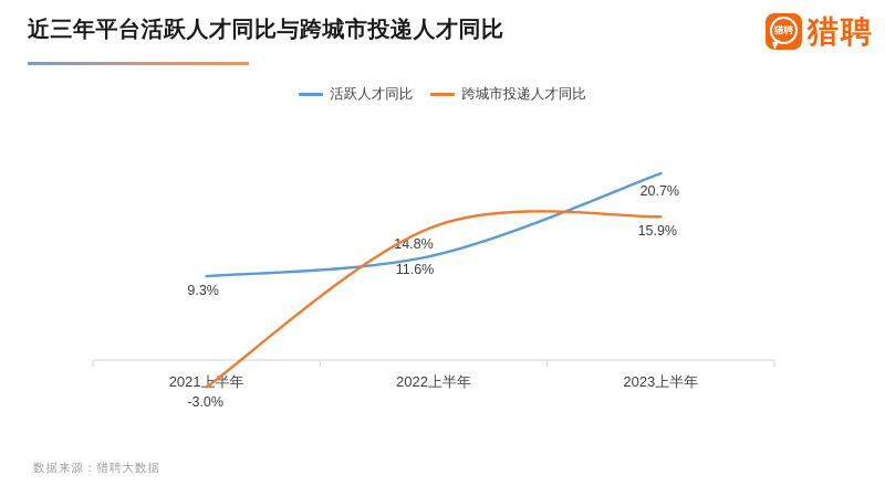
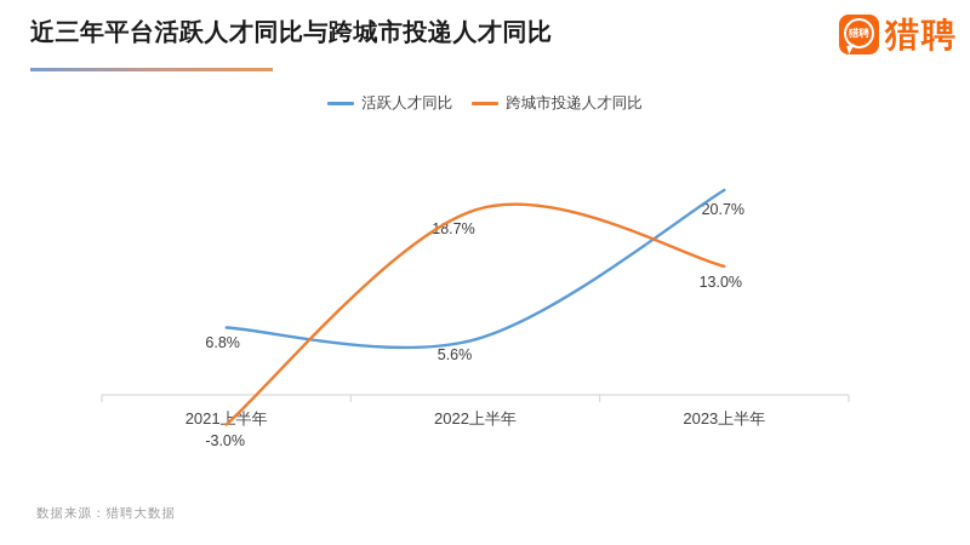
活跃人才同比/2021上半年: 9.3% -> 6.8%
活跃人才同比/2022上半年: 11.6% -> 5.6%
跨城市投递人才同比/2022上半年: 14.8% -> 18.7%
跨城市投递人才同比/2023上半年: 15.9% -> 13.0%
